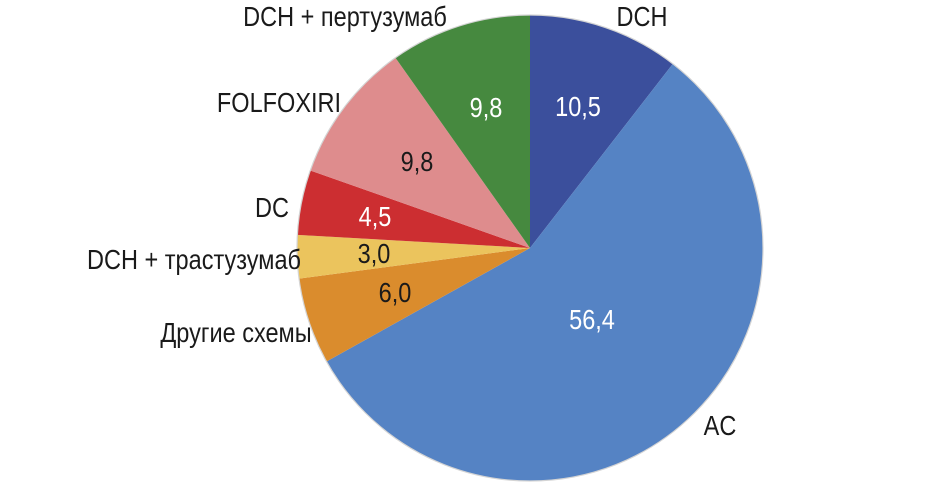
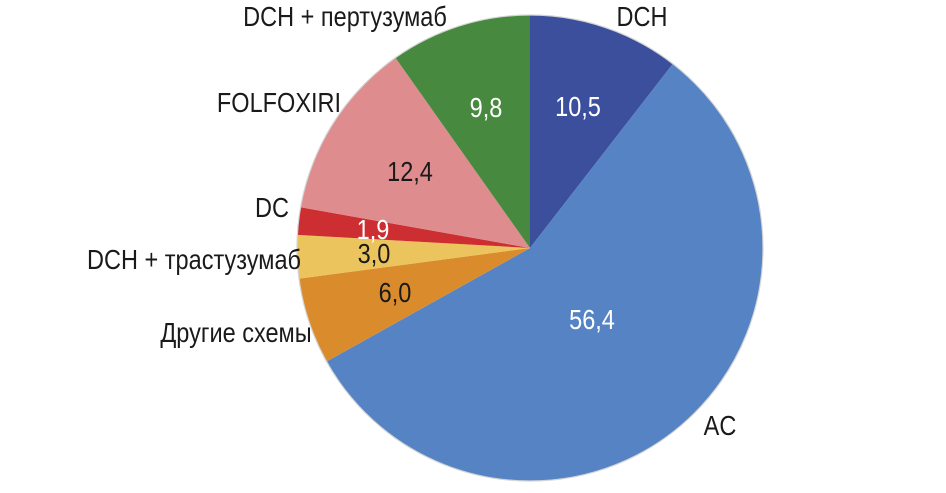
DC: 4,5 -> 1,9
FOLFOXIRI: 9,8 -> 12,4
